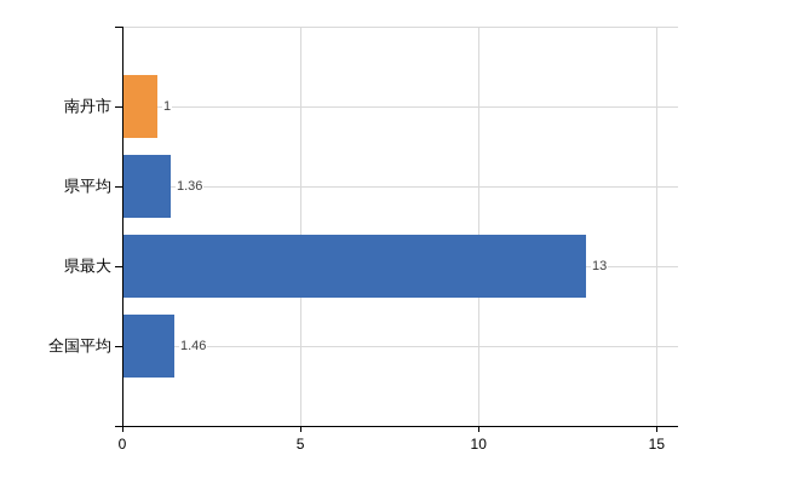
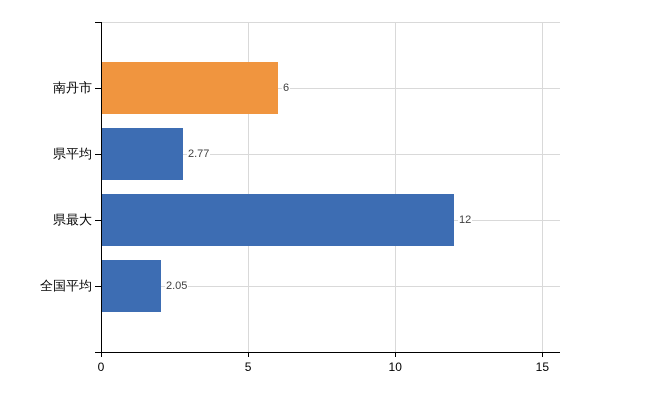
南丹市: 1 -> 6
県平均: 1.36 -> 2.77
県最大: 13 -> 12
全国平均: 1.46 -> 2.05
